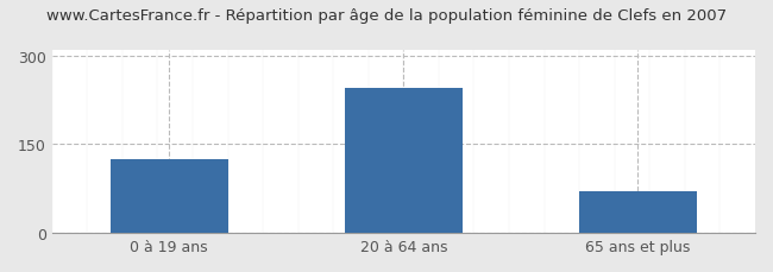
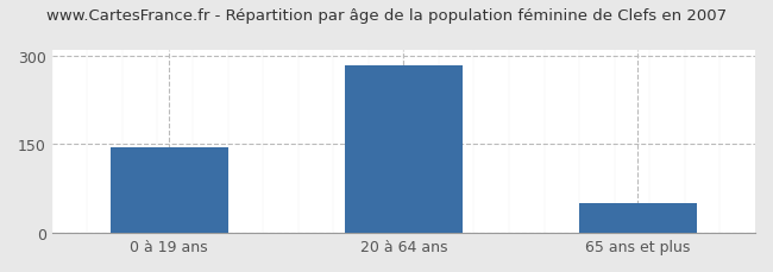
0 à 19 ans: 125 -> 145
20 à 64 ans: 245 -> 283
65 ans et plus: 70 -> 50
